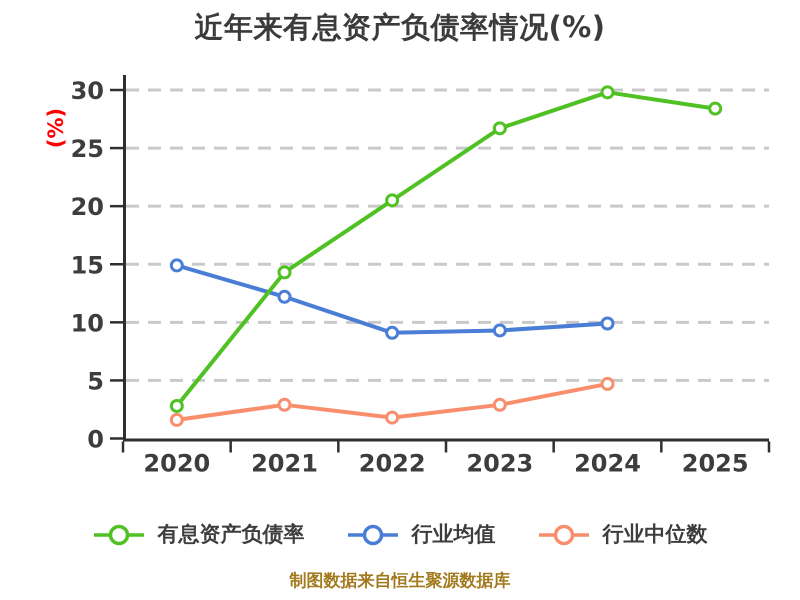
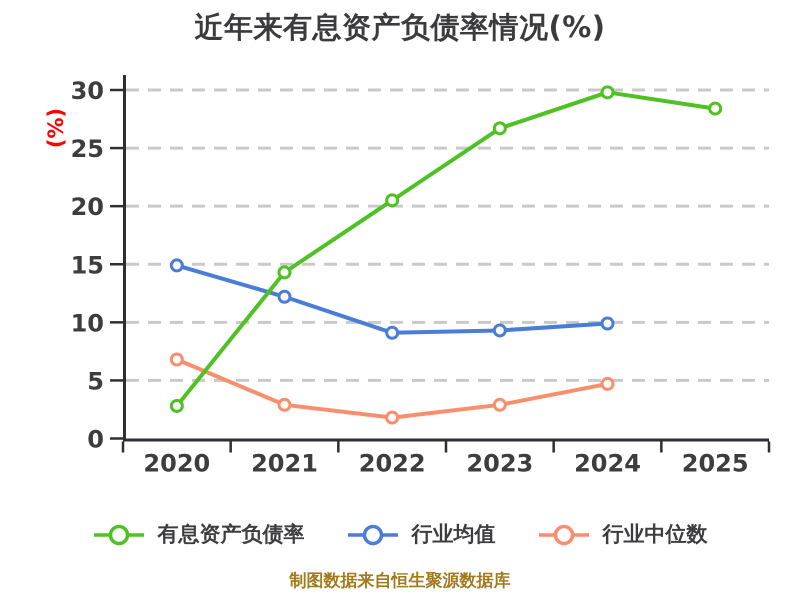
行业中位数/2020: 1.6 -> 6.8
